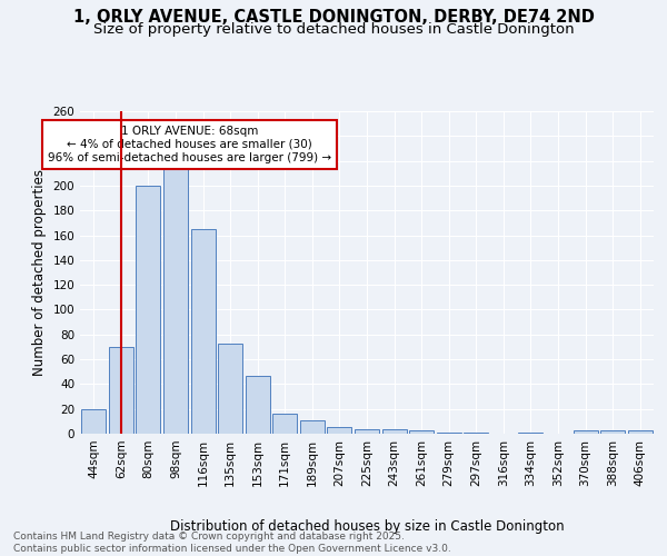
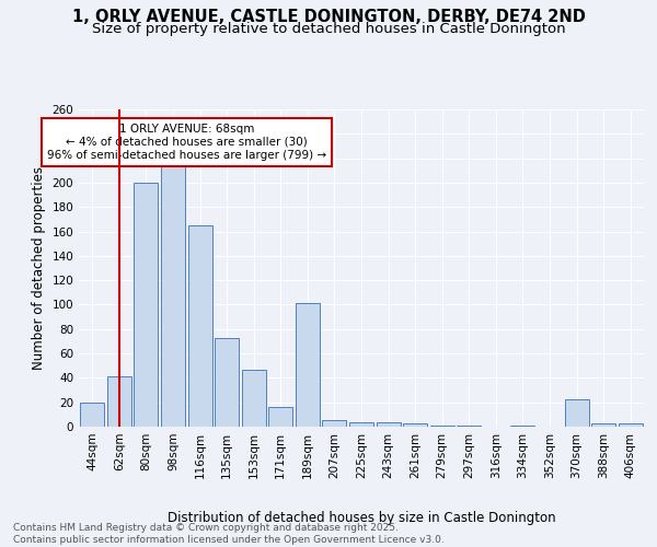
62sqm: 70 -> 41
189sqm: 11 -> 101
370sqm: 3 -> 22
